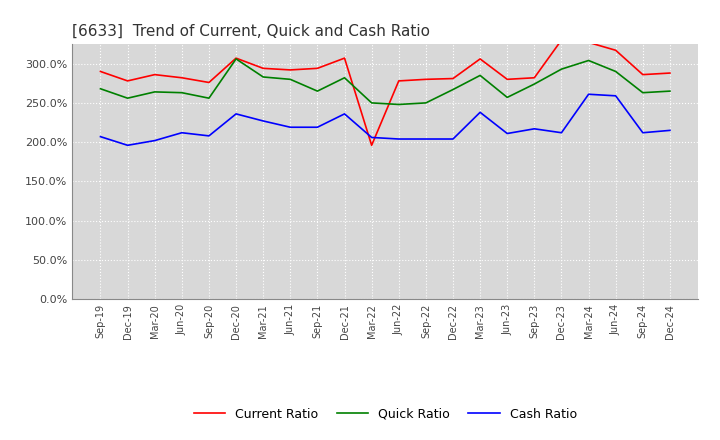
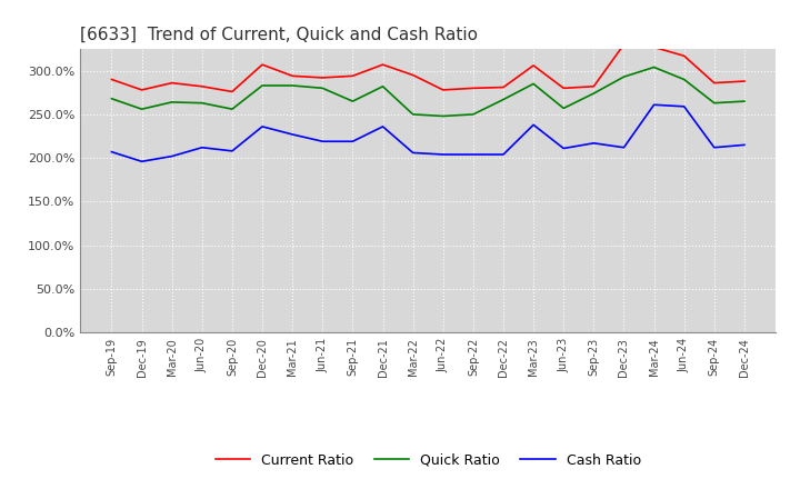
Quick Ratio/Dec-20: 306% -> 283%
Current Ratio/Mar-22: 196% -> 295%
